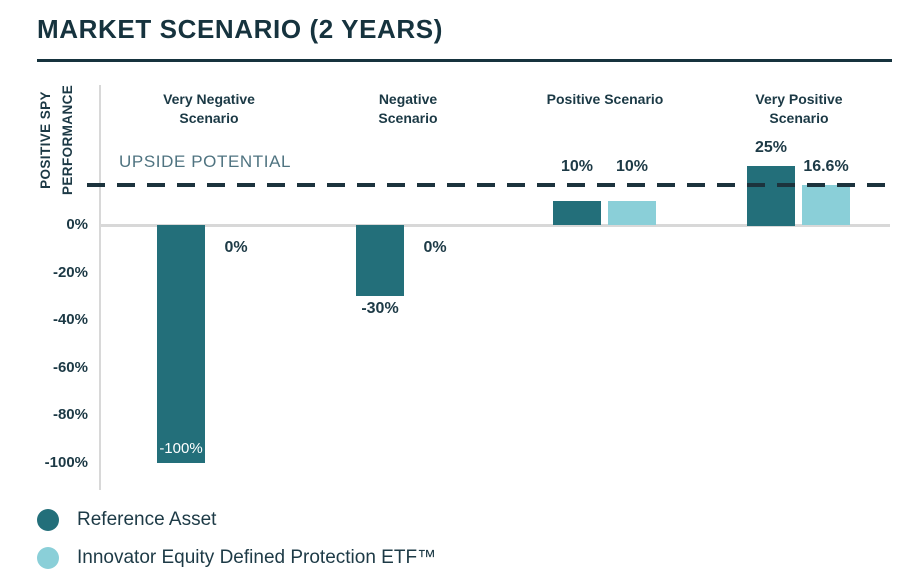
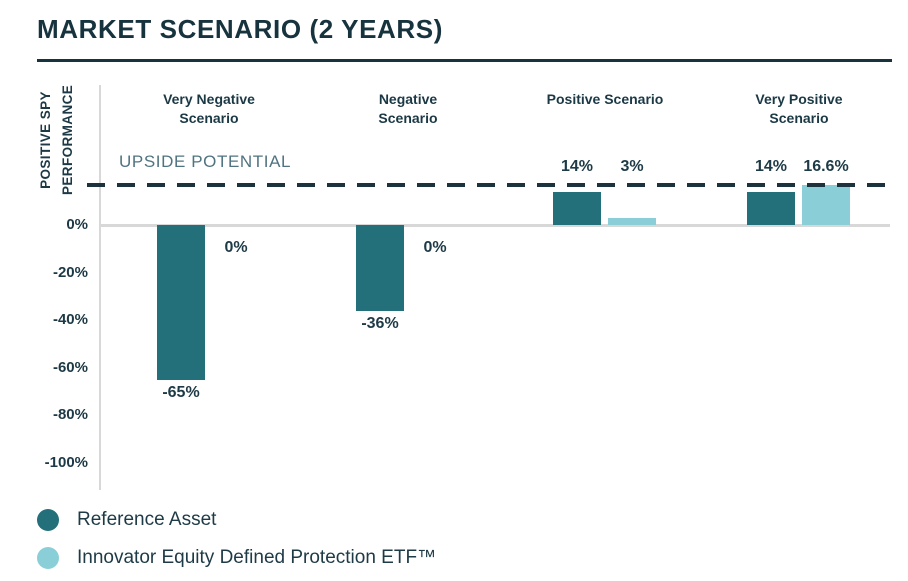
Reference Asset/Very Negative Scenario: -100% -> -65%
Reference Asset/Negative Scenario: -30% -> -36%
Reference Asset/Positive Scenario: 10% -> 14%
Innovator Equity Defined Protection ETF™/Positive Scenario: 10% -> 3%
Reference Asset/Very Positive Scenario: 25% -> 14%
